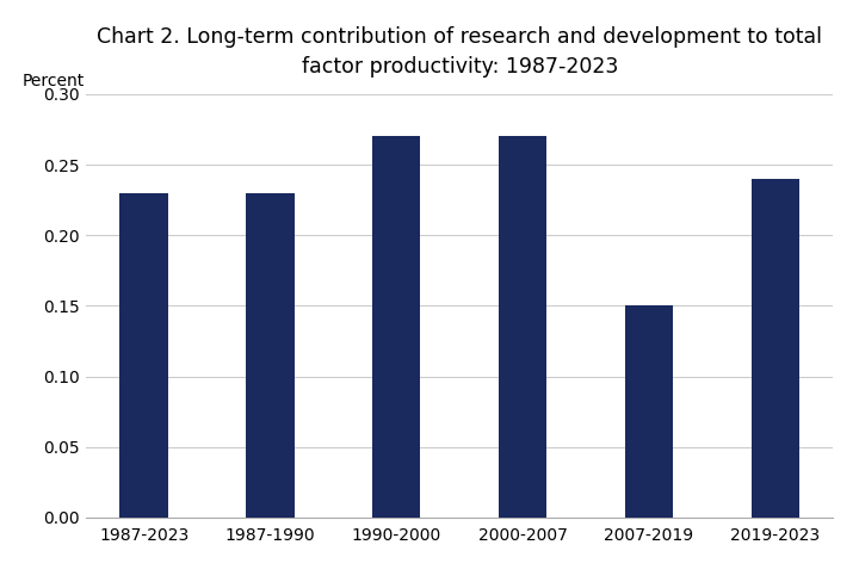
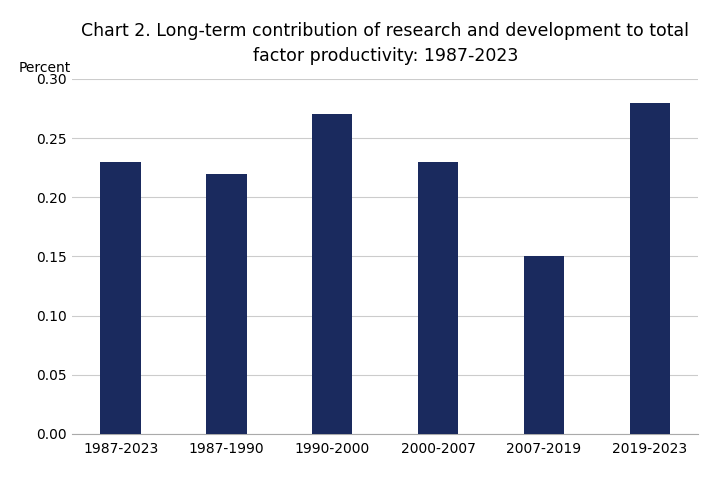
1987-1990: 0.23 -> 0.22
2000-2007: 0.27 -> 0.23
2019-2023: 0.24 -> 0.28
